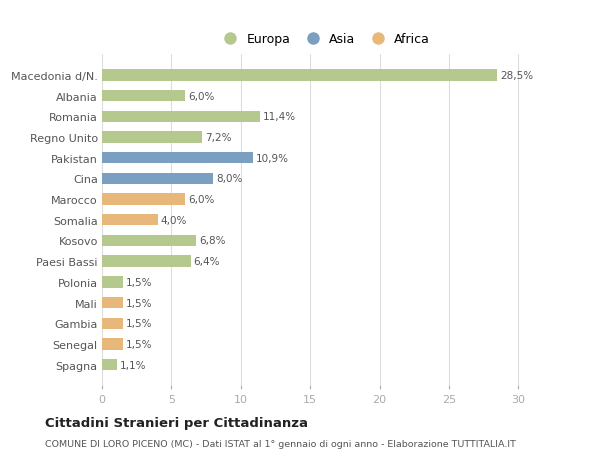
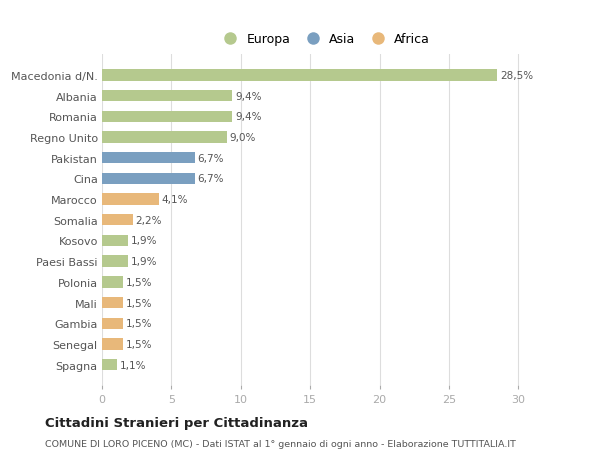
Albania: 6,0% -> 9,4%
Romania: 11,4% -> 9,4%
Regno Unito: 7,2% -> 9,0%
Pakistan: 10,9% -> 6,7%
Cina: 8,0% -> 6,7%
Marocco: 6,0% -> 4,1%
Somalia: 4,0% -> 2,2%
Kosovo: 6,8% -> 1,9%
Paesi Bassi: 6,4% -> 1,9%
